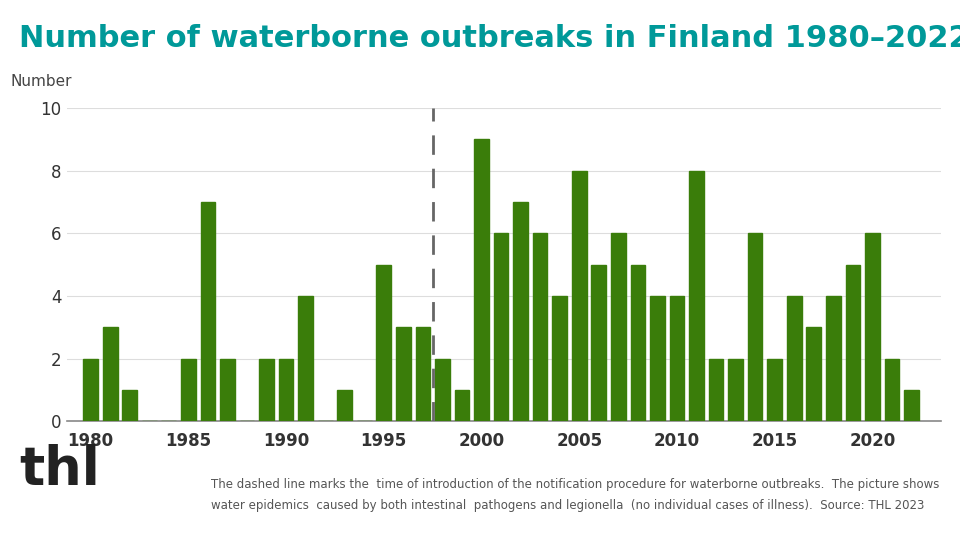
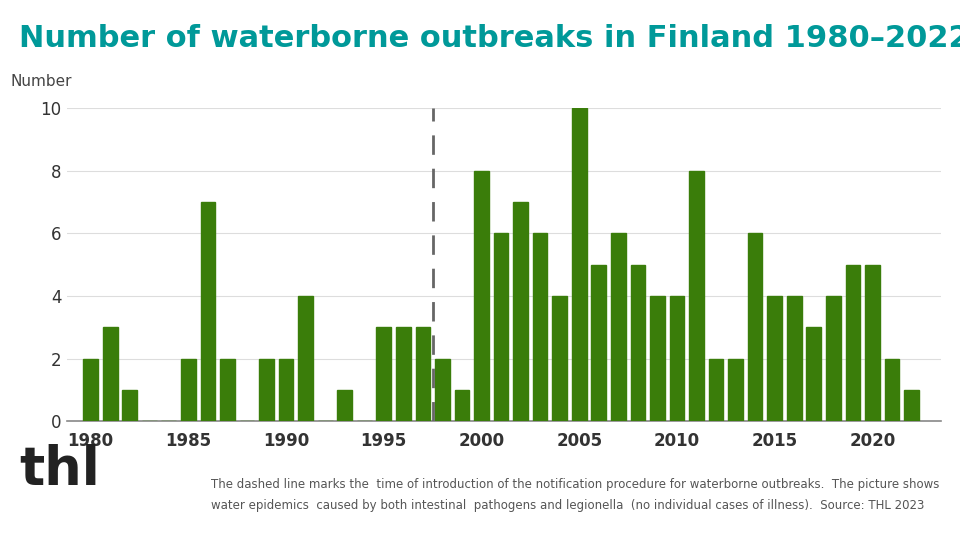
1995: 5 -> 3
2000: 9 -> 8
2005: 8 -> 10
2015: 2 -> 4
2020: 6 -> 5
